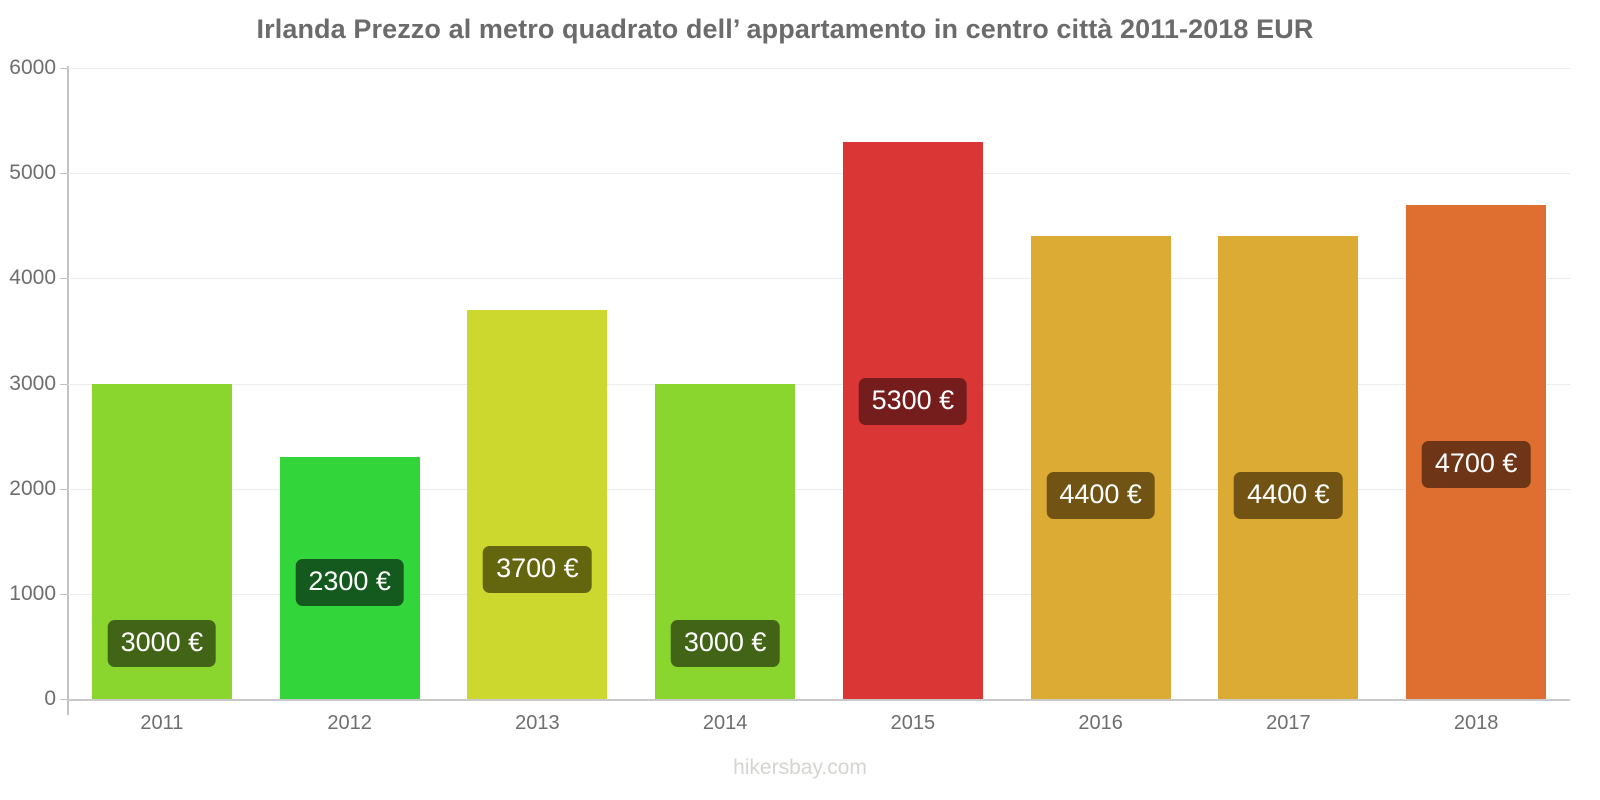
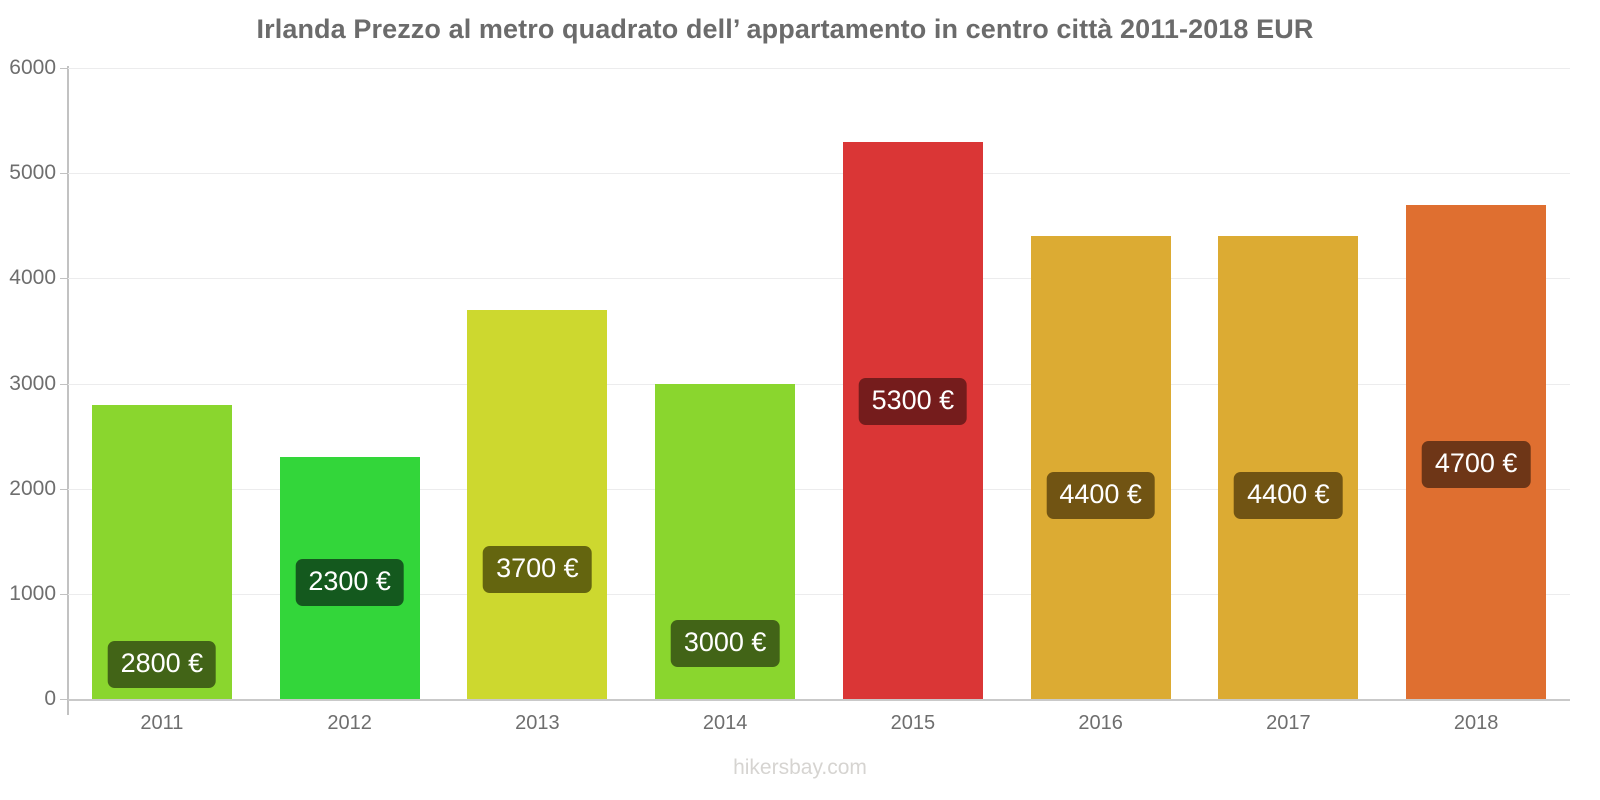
2011: 3000 -> 2800
